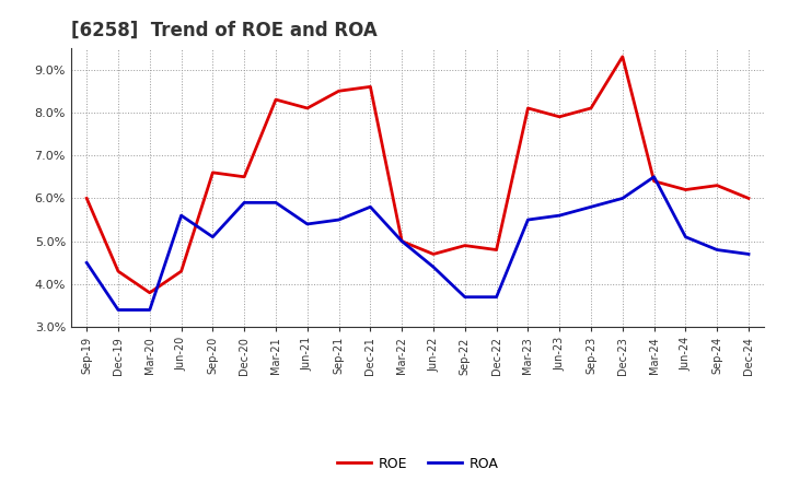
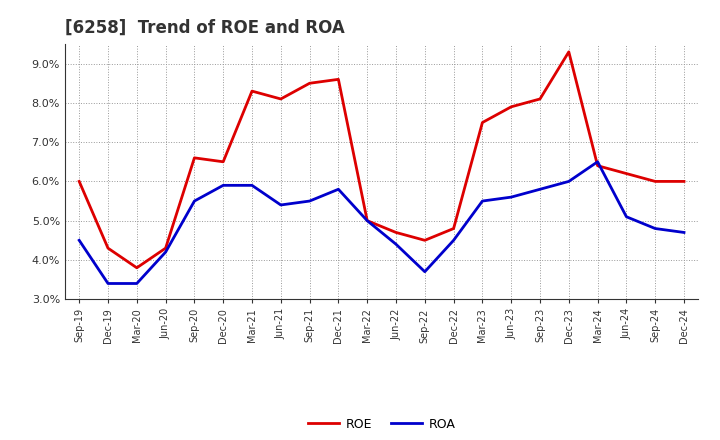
ROA/Jun-20: 5.6% -> 4.2%
ROA/Sep-20: 5.1% -> 5.5%
ROE/Sep-22: 4.9% -> 4.5%
ROA/Dec-22: 3.7% -> 4.5%
ROE/Mar-23: 8.1% -> 7.5%
ROE/Sep-24: 6.3% -> 6.0%
